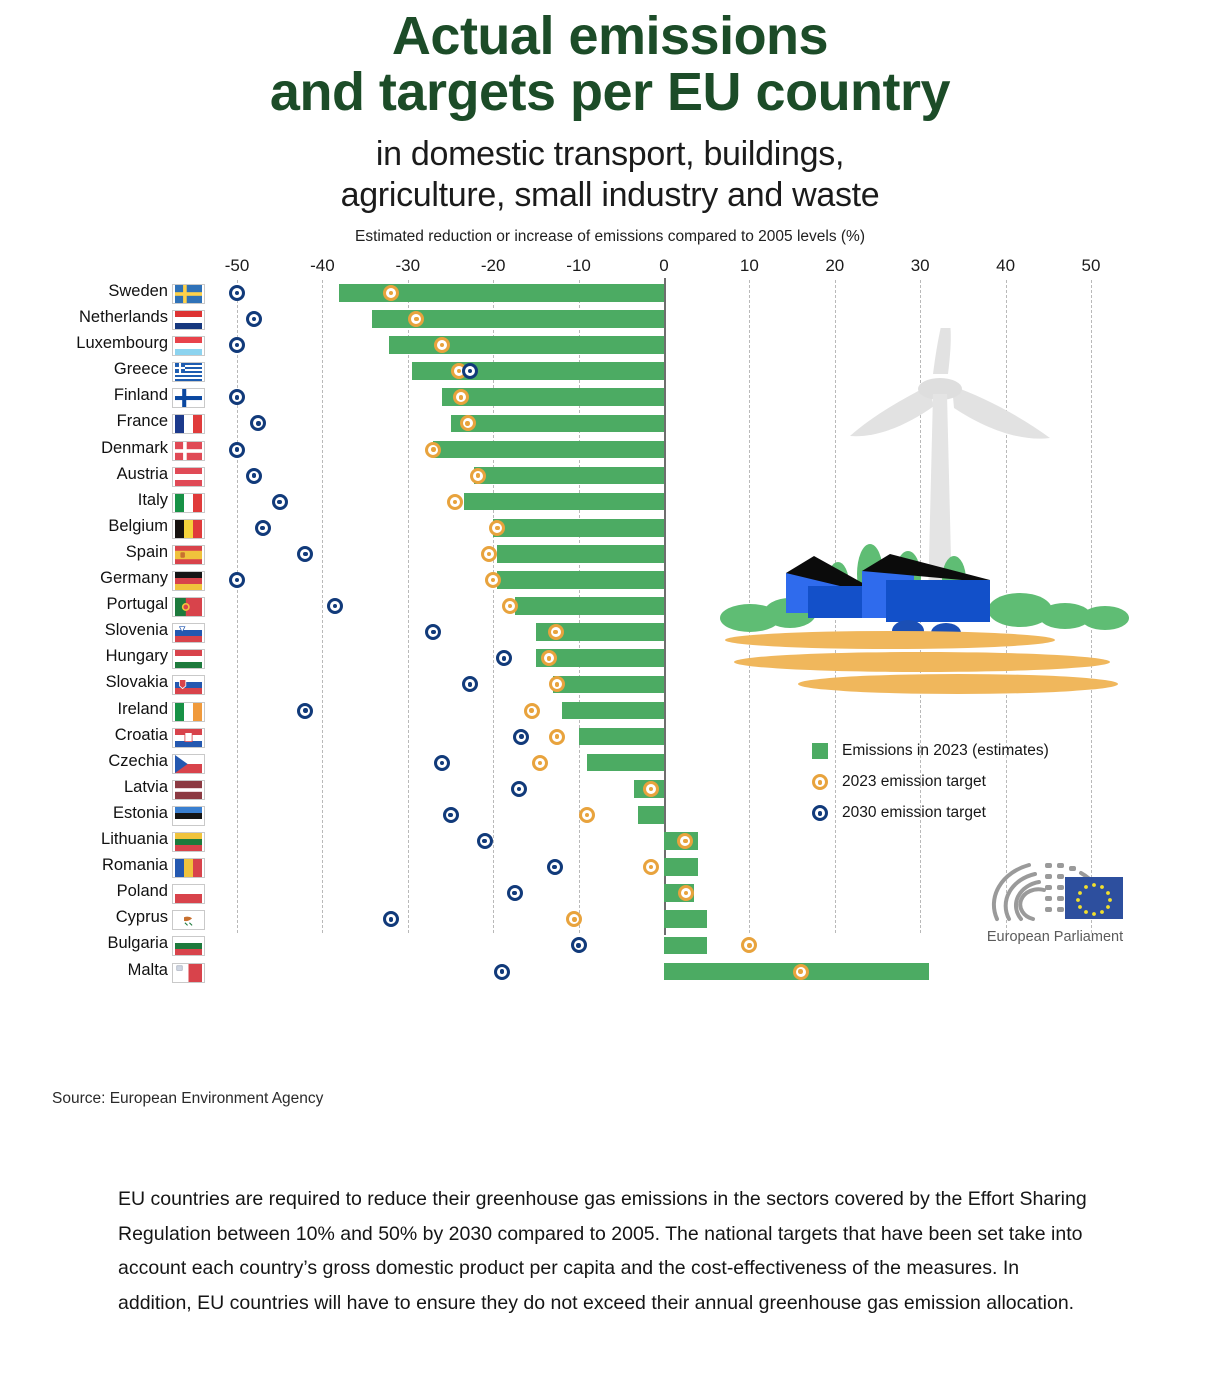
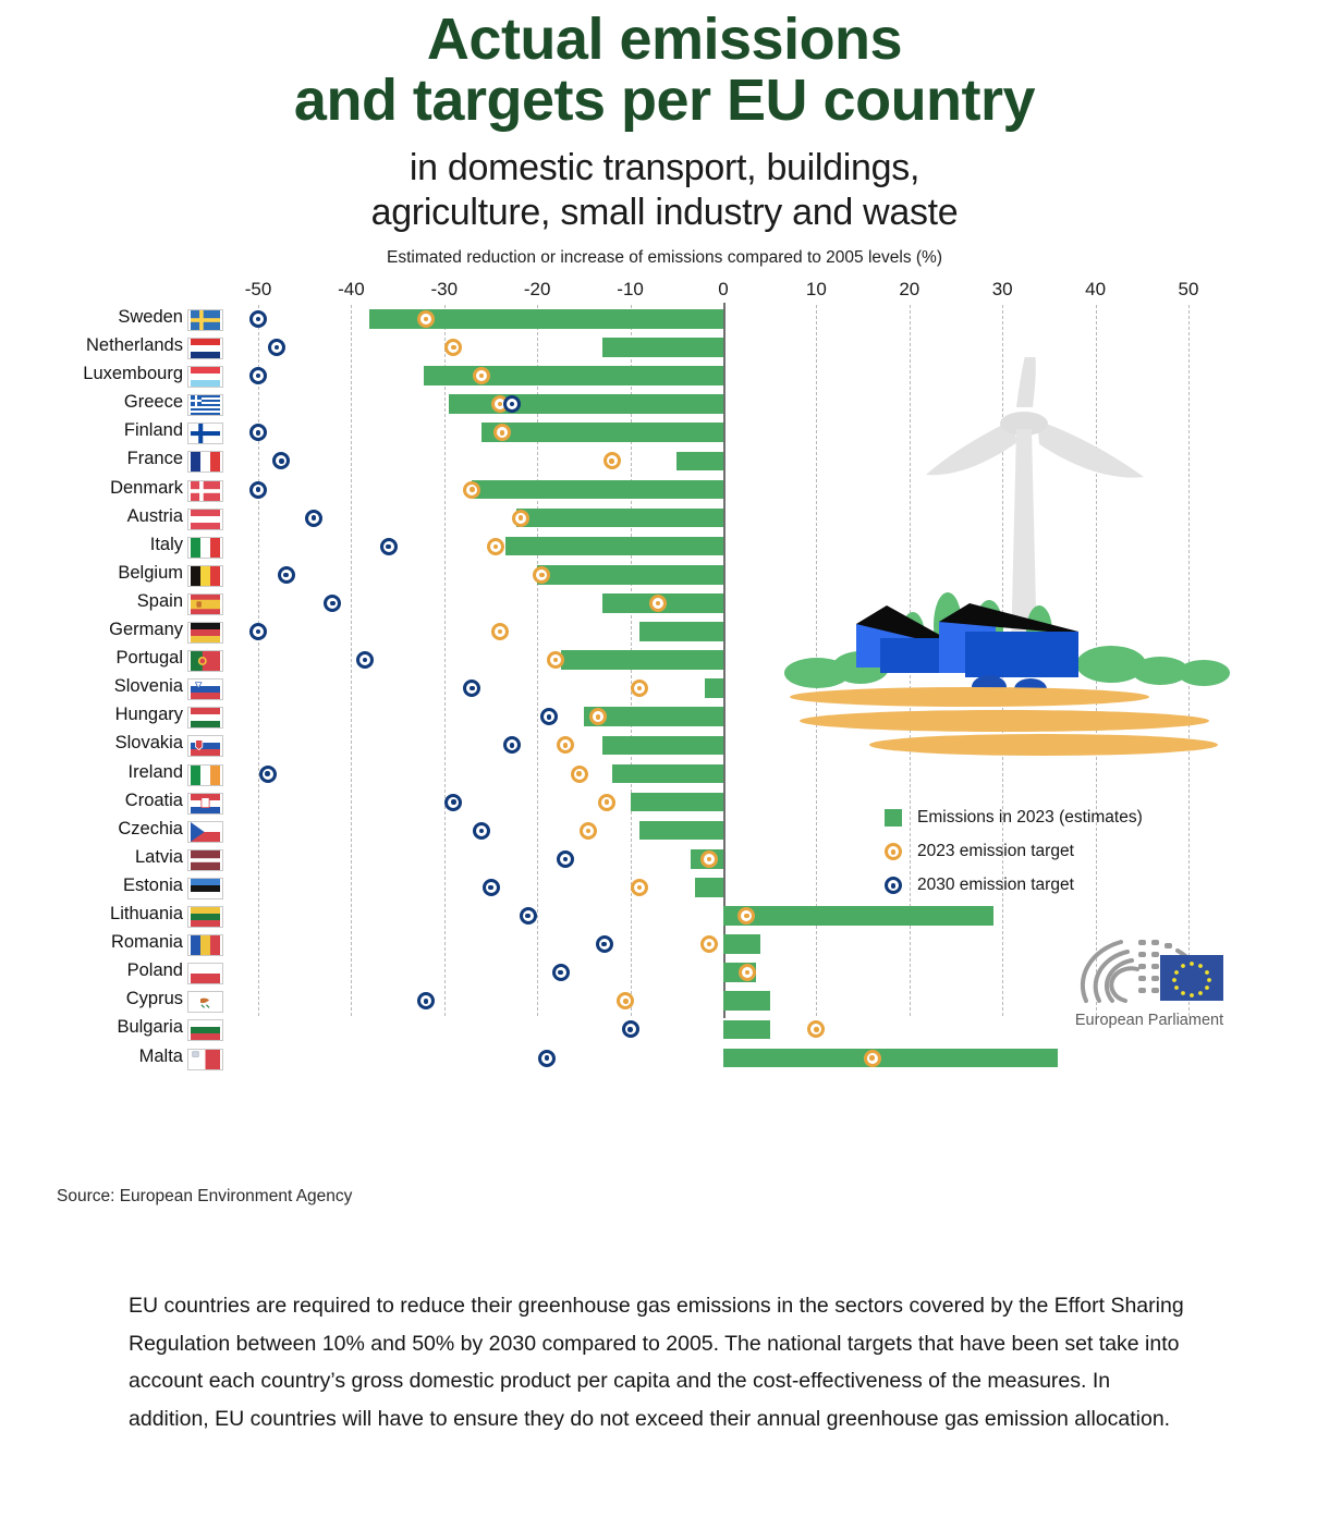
Emissions in 2023 (estimates)/Netherlands: -34 -> -13
Emissions in 2023 (estimates)/France: -25 -> -5
2023 emission target/France: -23 -> -12
2030 emission target/Austria: -48 -> -44
2030 emission target/Italy: -45 -> -36
Emissions in 2023 (estimates)/Spain: -20 -> -13
2023 emission target/Spain: -20 -> -7
Emissions in 2023 (estimates)/Germany: -20 -> -9
2023 emission target/Germany: -20 -> -24
Emissions in 2023 (estimates)/Slovenia: -15 -> -2
2023 emission target/Slovenia: -13 -> -9
2023 emission target/Slovakia: -12 -> -17
2030 emission target/Ireland: -42 -> -49
2030 emission target/Croatia: -17 -> -29
Emissions in 2023 (estimates)/Lithuania: 4 -> 29
Emissions in 2023 (estimates)/Malta: 31 -> 36
